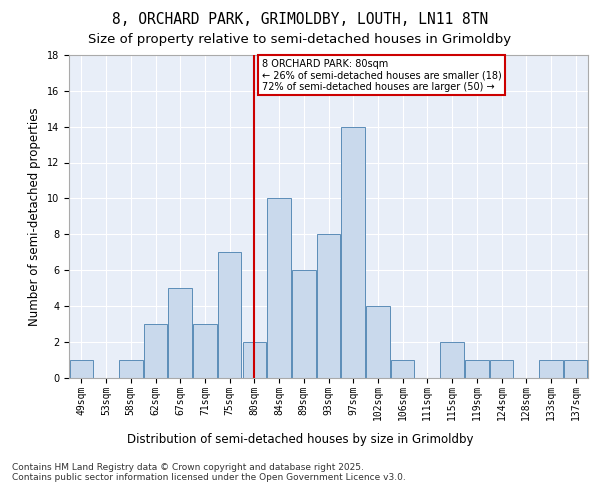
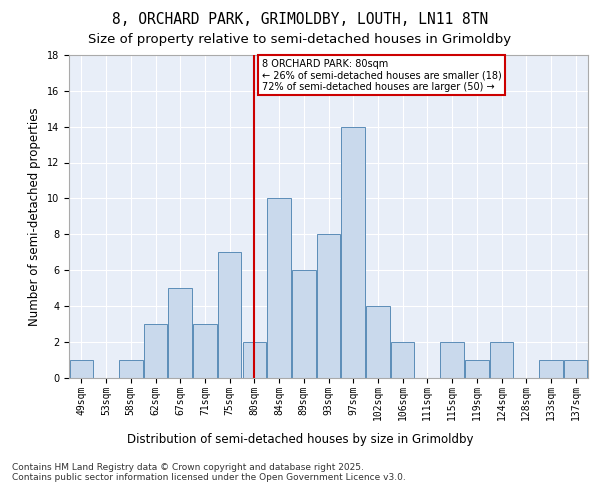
106sqm: 1 -> 2
124sqm: 1 -> 2
